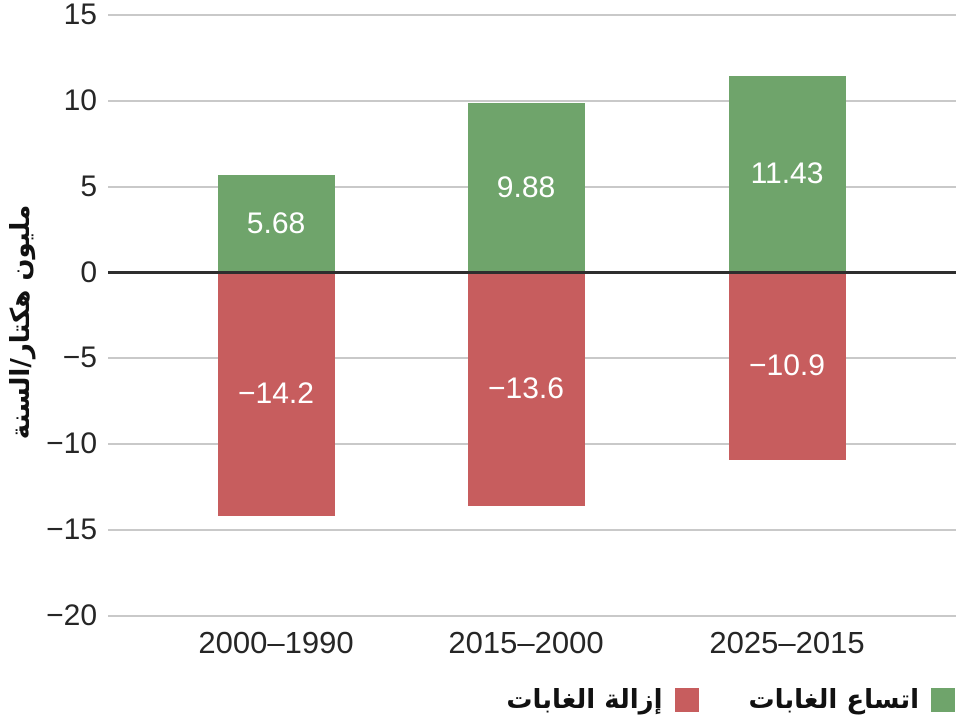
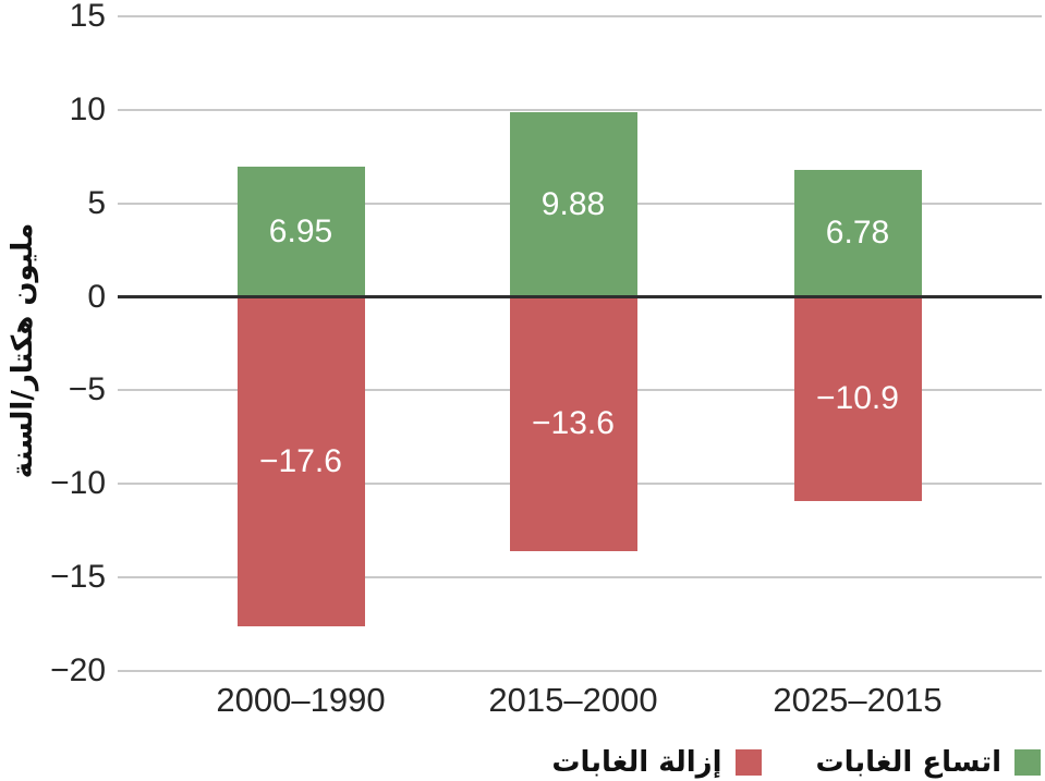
اتساع الغابات/2000–1990: 5.68 -> 6.95
إزالة الغابات/2000–1990: −14.2 -> −17.6
اتساع الغابات/2025–2015: 11.43 -> 6.78
